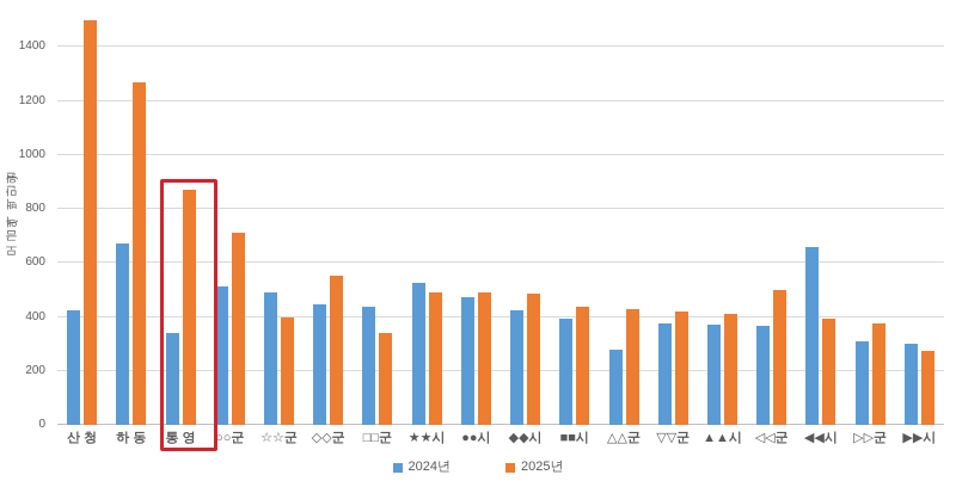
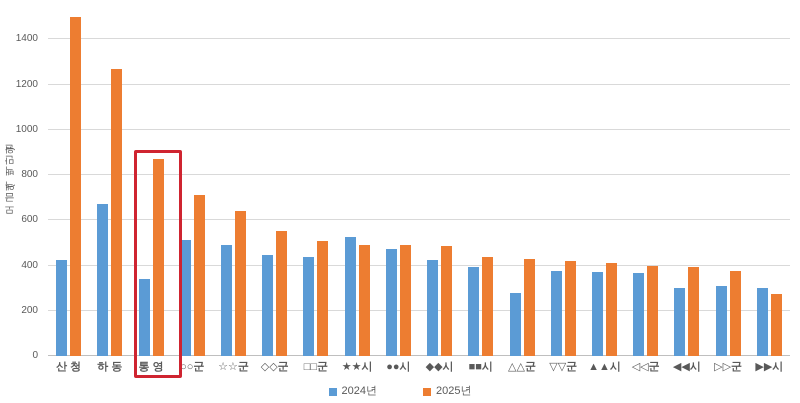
2025년/☆☆군: 400 -> 640
2025년/□□군: 340 -> 510
2025년/◁◁군: 500 -> 400
2024년/◀◀시: 660 -> 300
